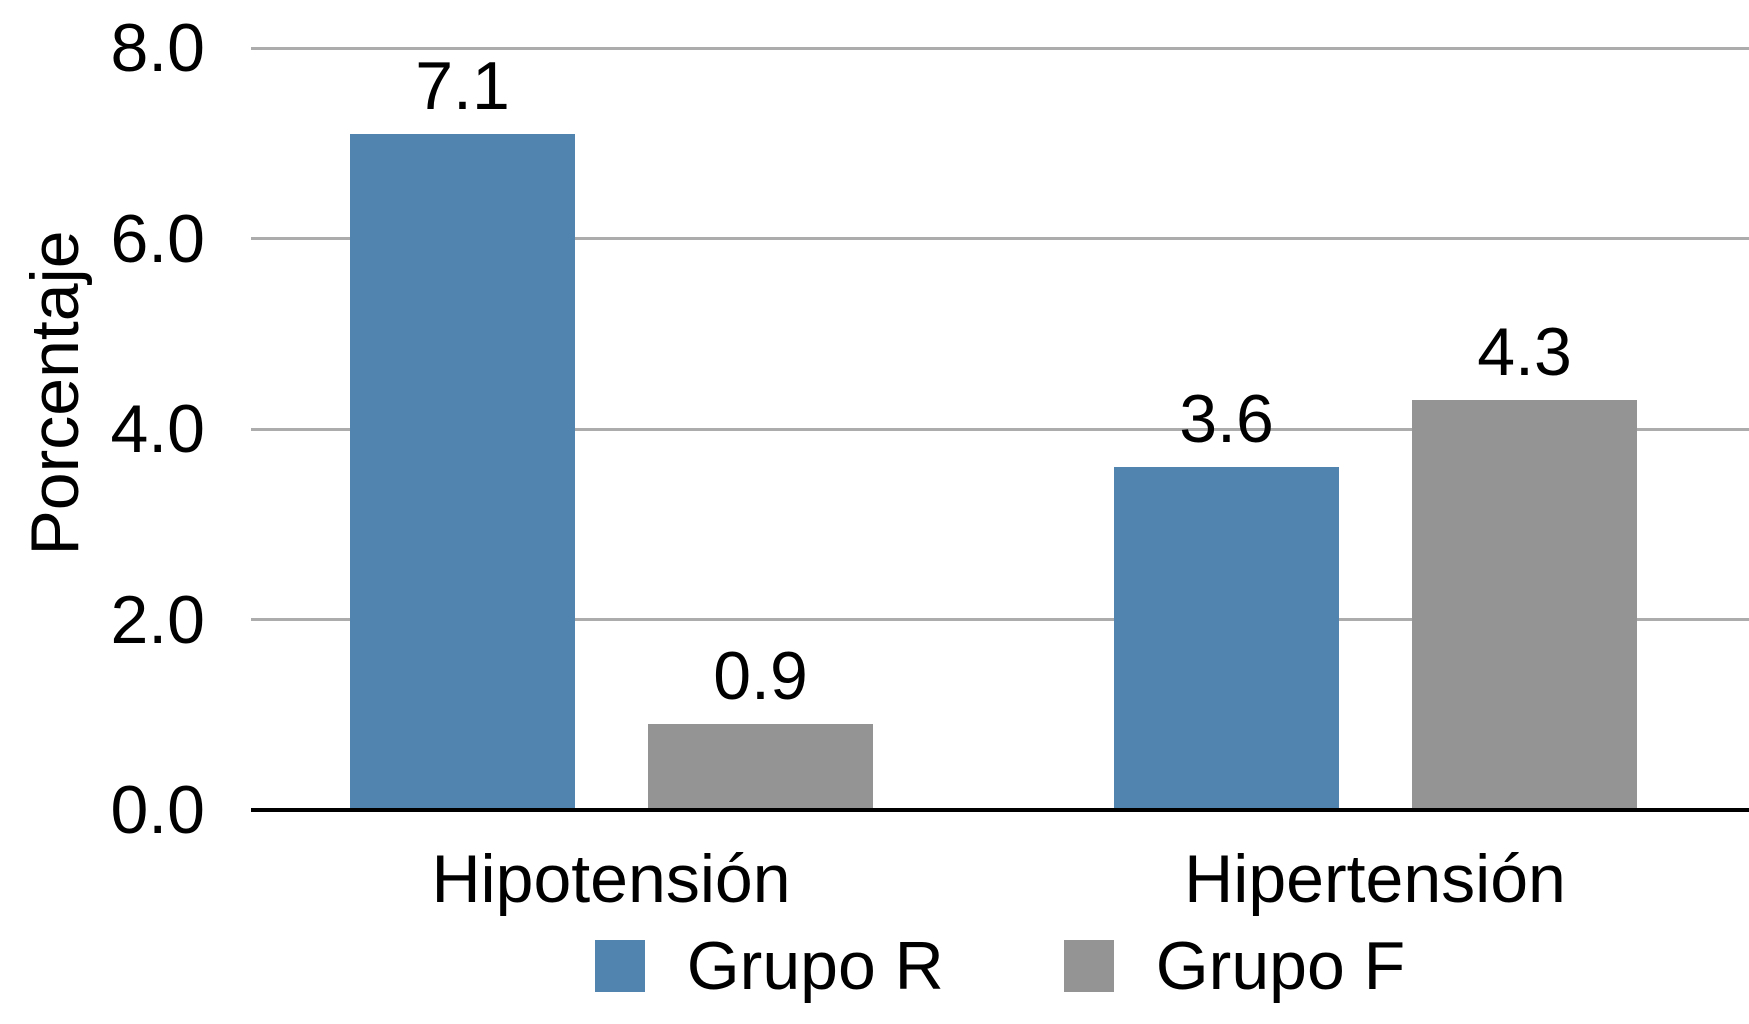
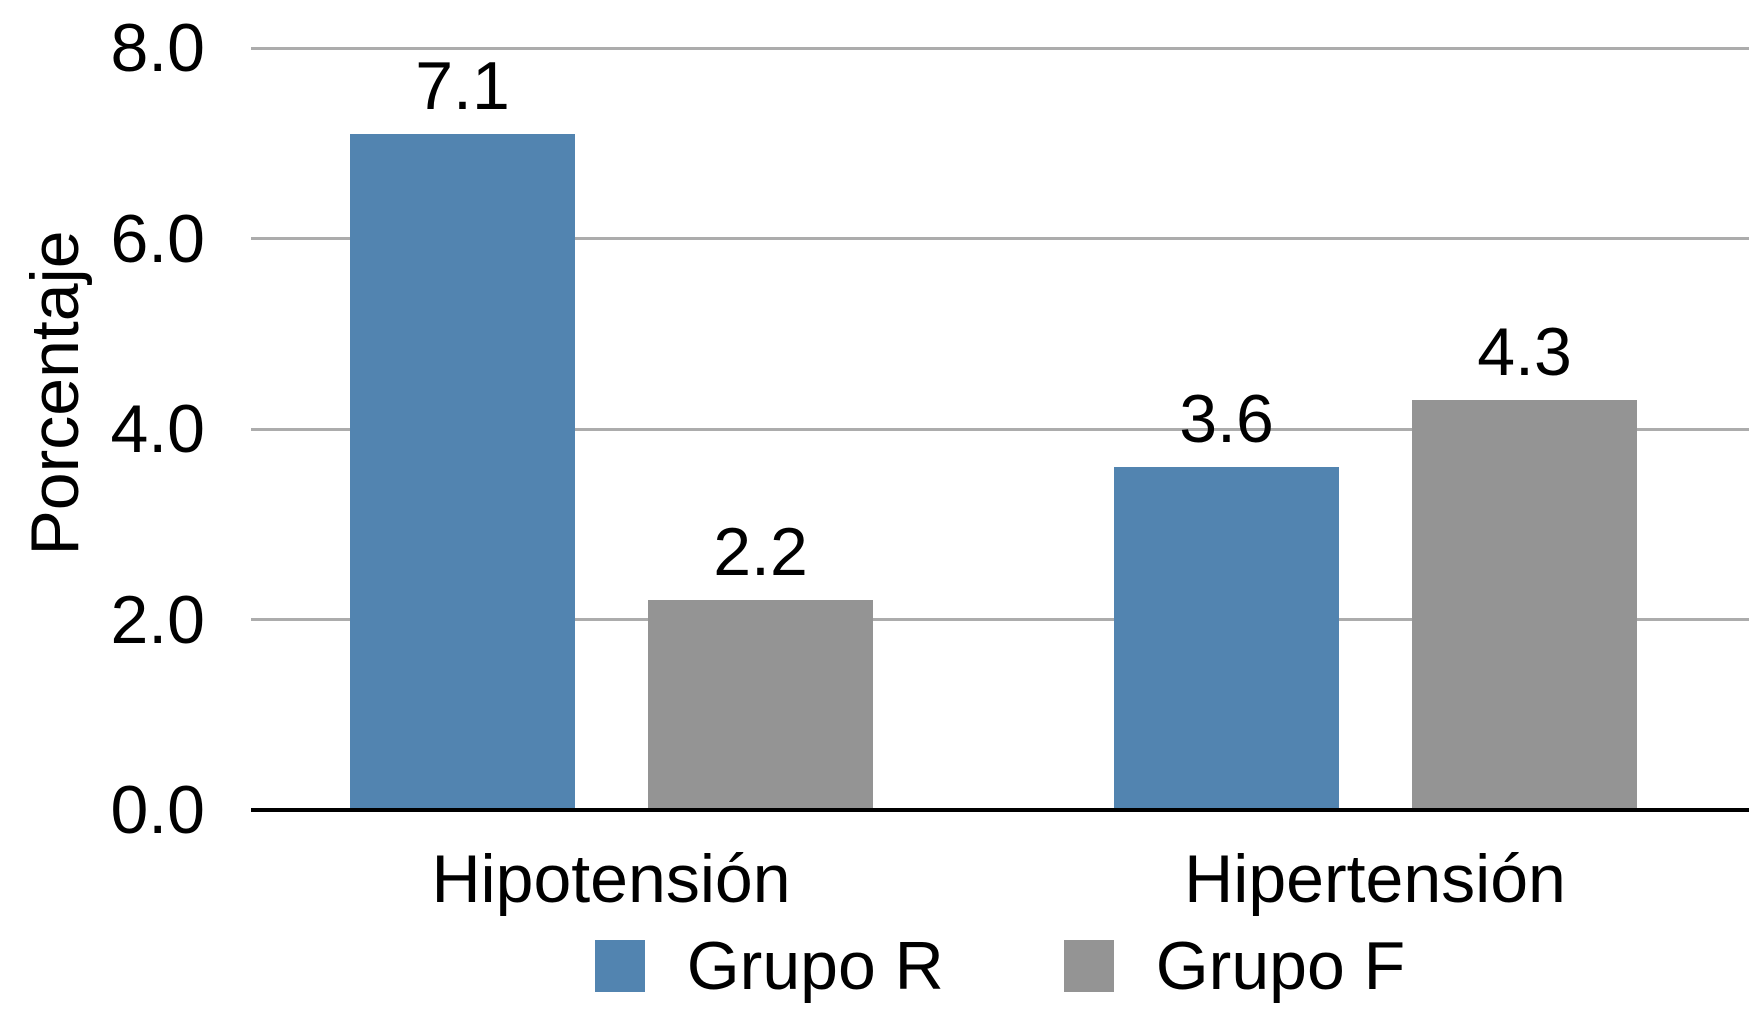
Grupo F/Hipotensión: 0.9 -> 2.2
